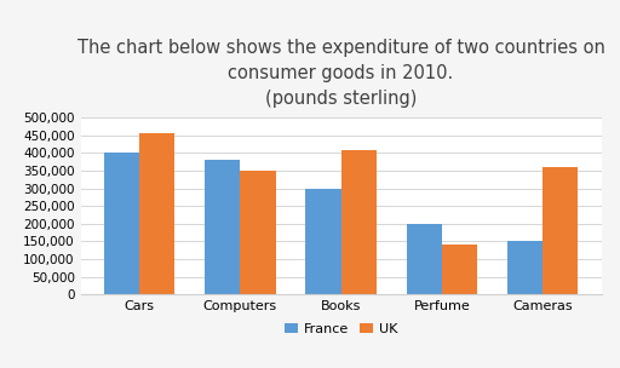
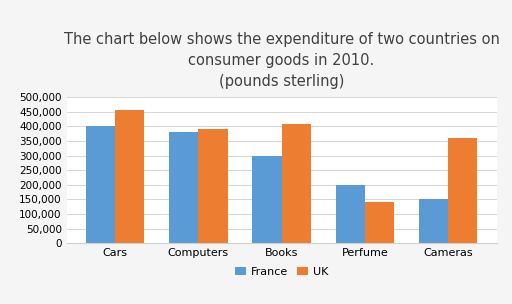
UK/Computers: 350,000 -> 390,000
